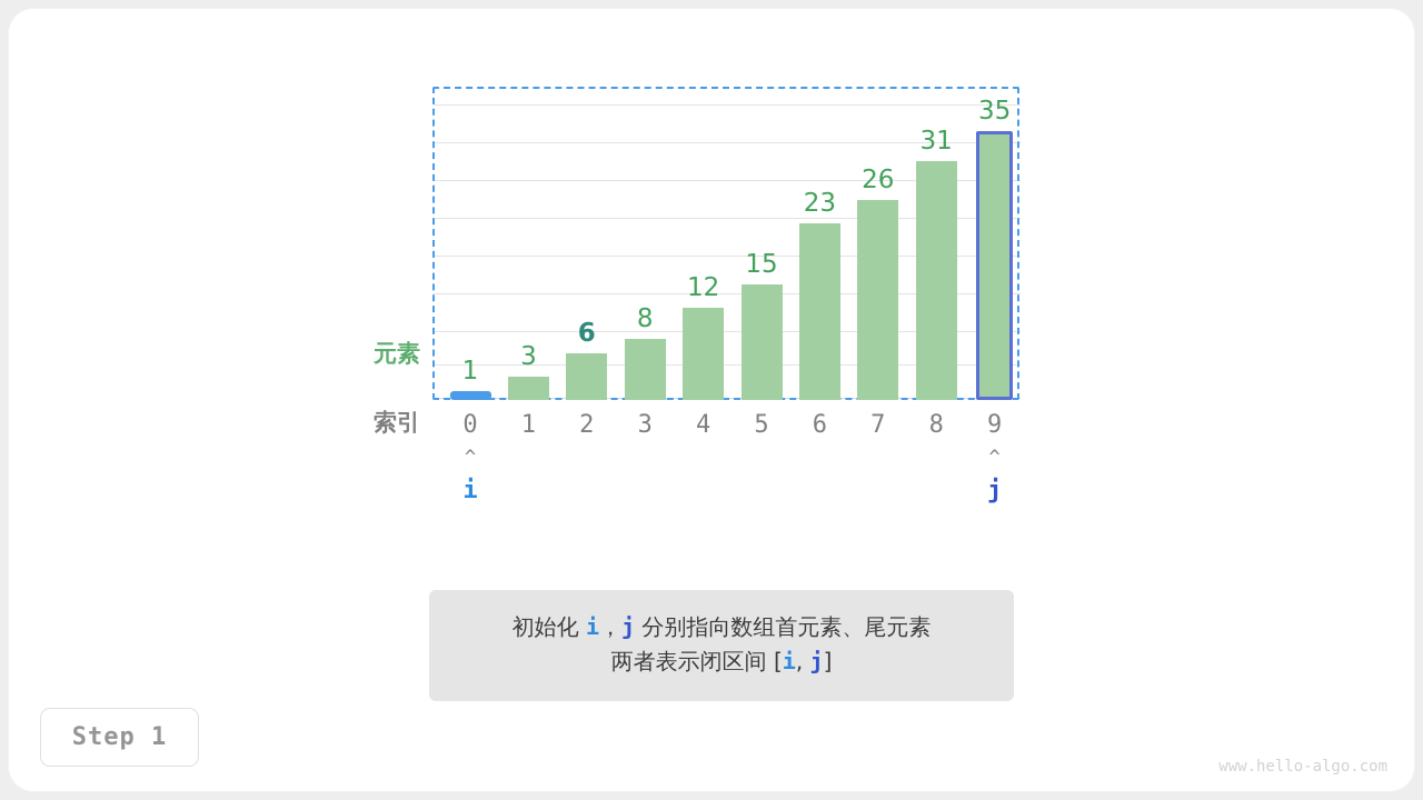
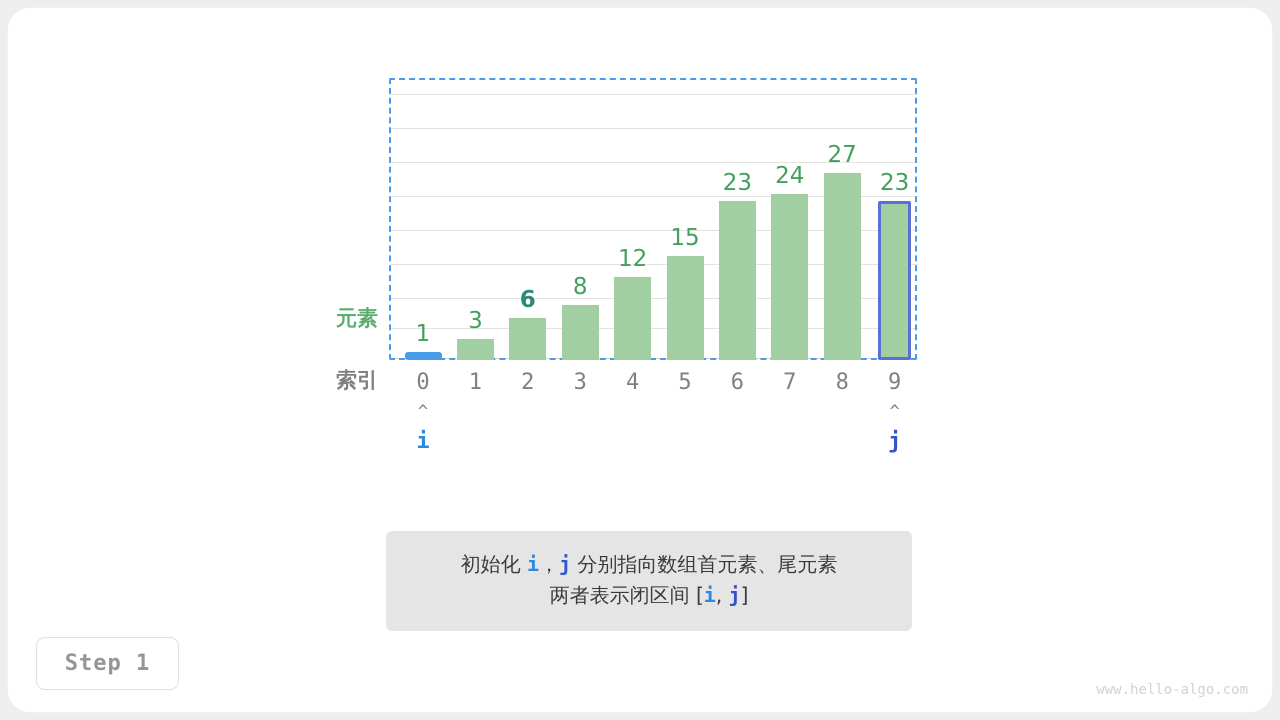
7: 26 -> 24
8: 31 -> 27
9: 35 -> 23
